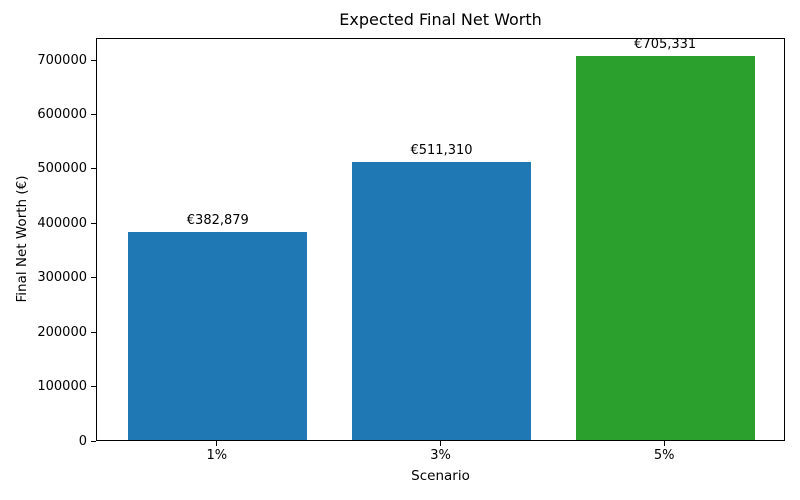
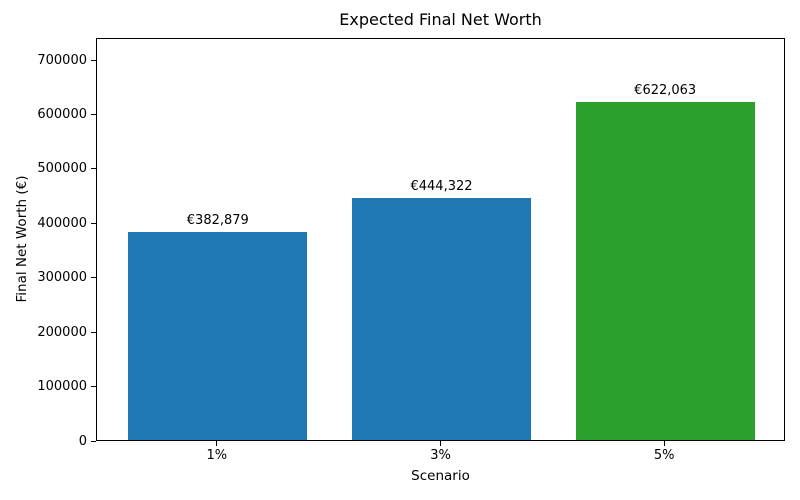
3%: €511,310 -> €444,322
5%: €705,331 -> €622,063
